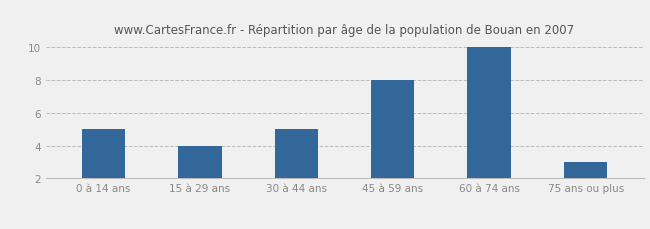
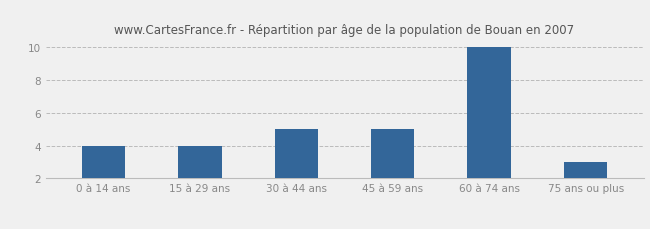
0 à 14 ans: 5 -> 4
45 à 59 ans: 8 -> 5
